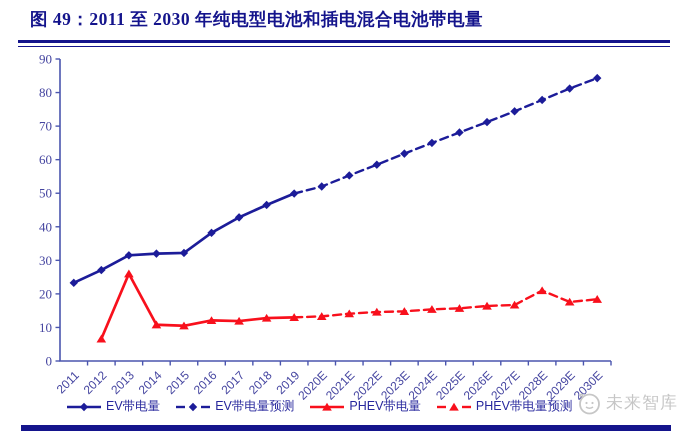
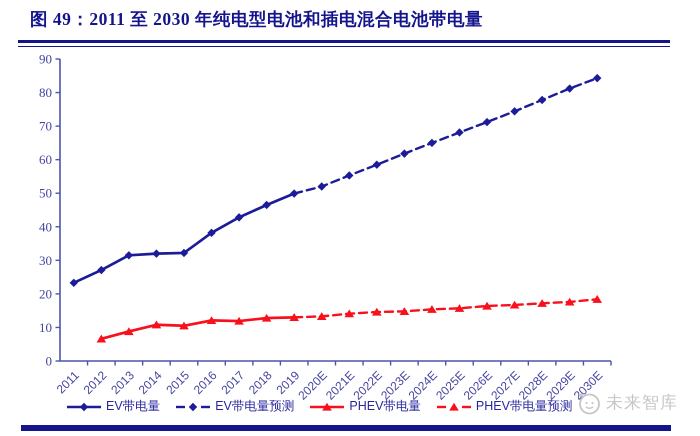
PHEV带电量/2013: 26 -> 9
PHEV带电量预测/2028E: 21 -> 17
